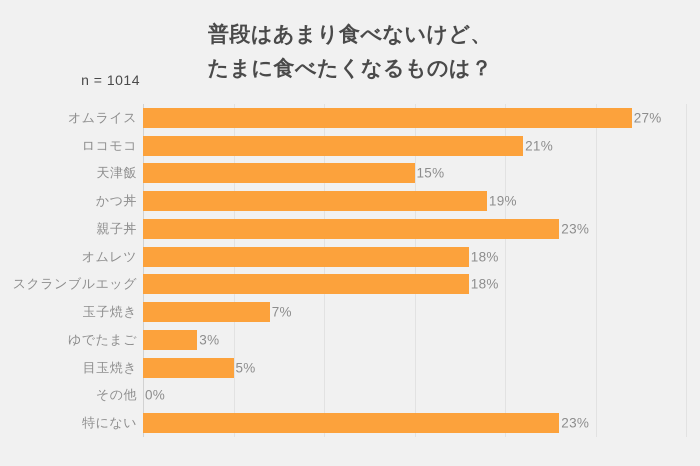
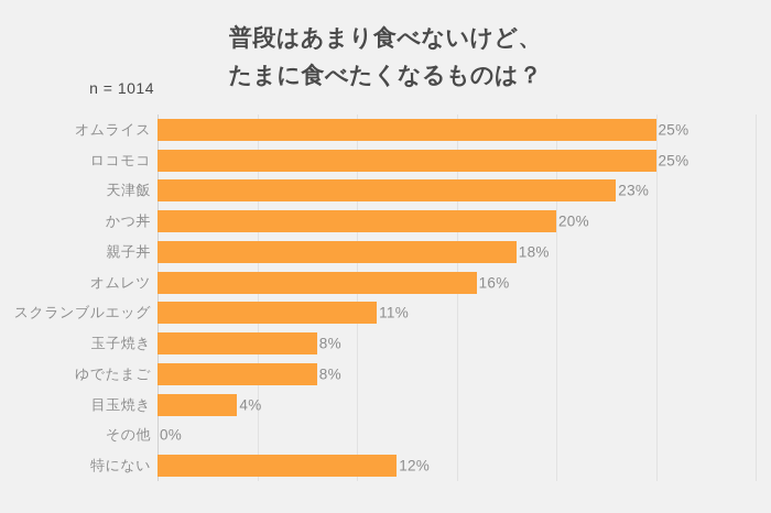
オムライス: 27% -> 25%
ロコモコ: 21% -> 25%
天津飯: 15% -> 23%
かつ丼: 19% -> 20%
親子丼: 23% -> 18%
オムレツ: 18% -> 16%
スクランブルエッグ: 18% -> 11%
玉子焼き: 7% -> 8%
ゆでたまご: 3% -> 8%
目玉焼き: 5% -> 4%
特にない: 23% -> 12%
